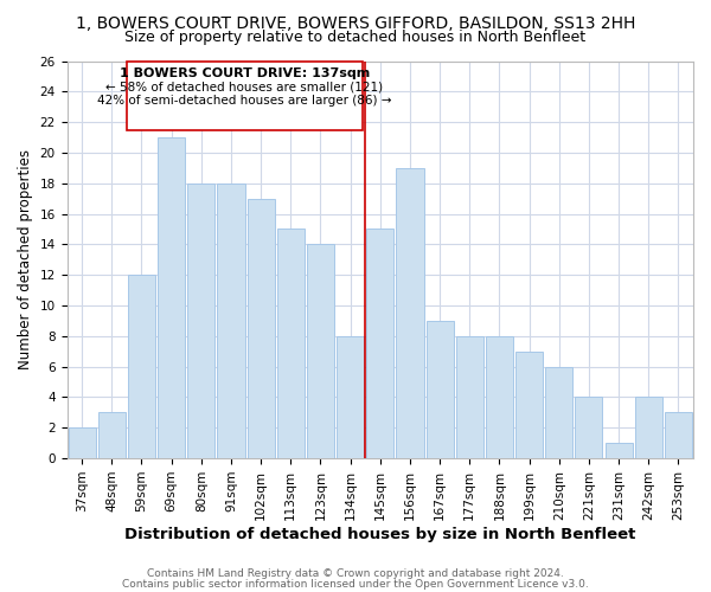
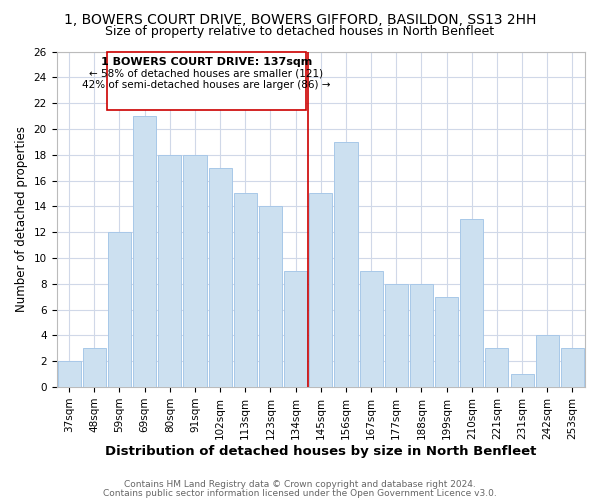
134sqm: 8 -> 9
210sqm: 6 -> 13
221sqm: 4 -> 3
